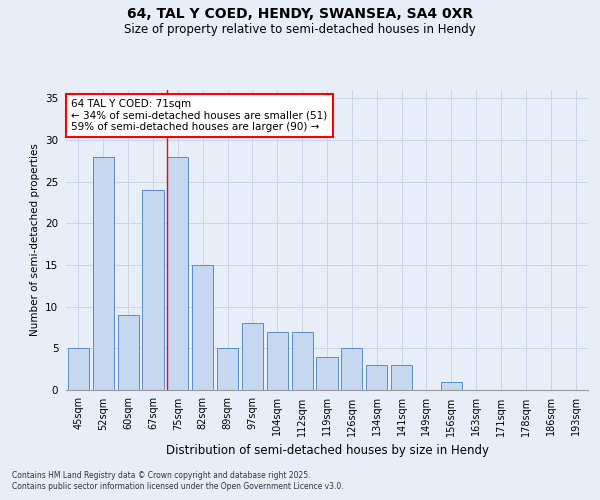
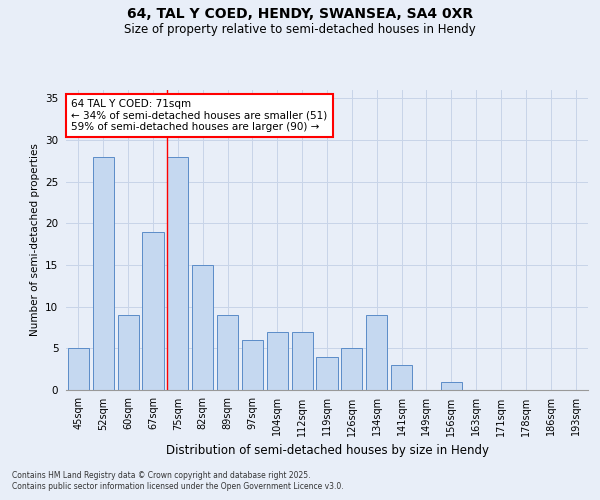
67sqm: 24 -> 19
89sqm: 5 -> 9
97sqm: 8 -> 6
134sqm: 3 -> 9
